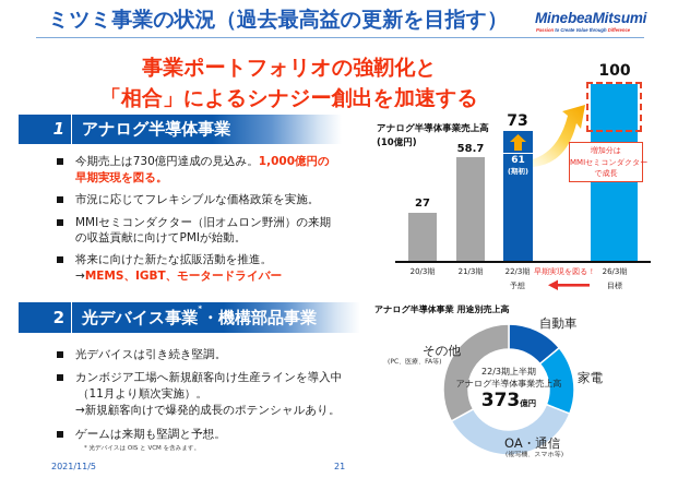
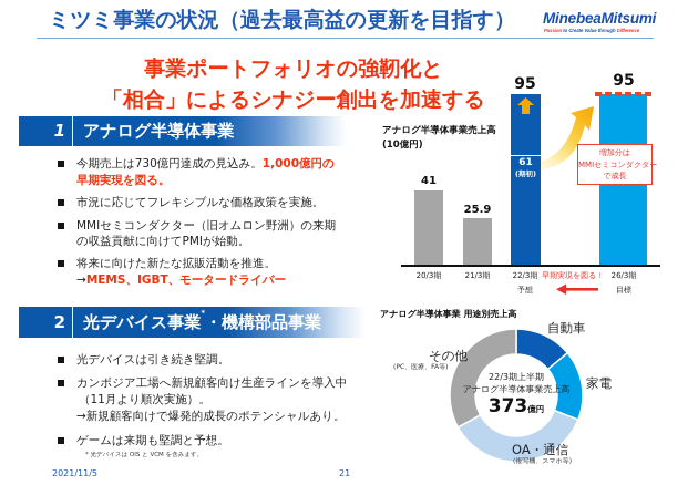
アナログ半導体事業売上高/20/3期: 27 -> 41
アナログ半導体事業売上高/21/3期: 58.7 -> 25.9
アナログ半導体事業売上高/22/3期: 73 -> 95
アナログ半導体事業売上高/26/3期: 100 -> 95
